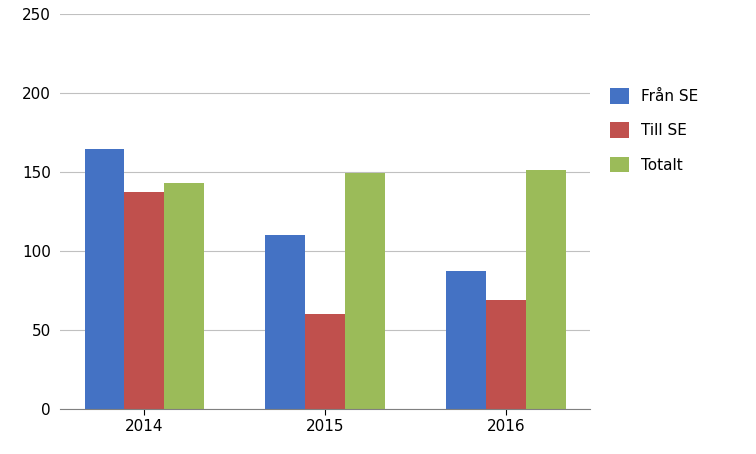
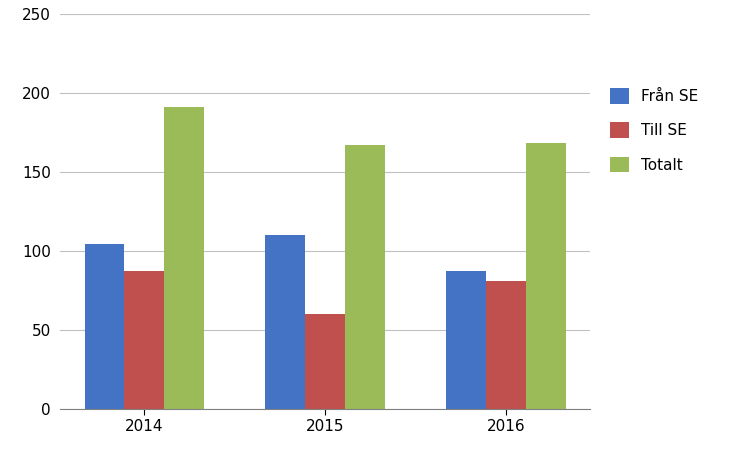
Från SE/2014: 164 -> 104
Till SE/2014: 137 -> 87
Totalt/2014: 143 -> 191
Totalt/2015: 149 -> 167
Till SE/2016: 69 -> 81
Totalt/2016: 151 -> 168
